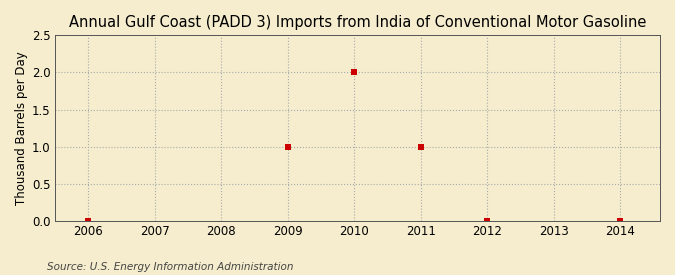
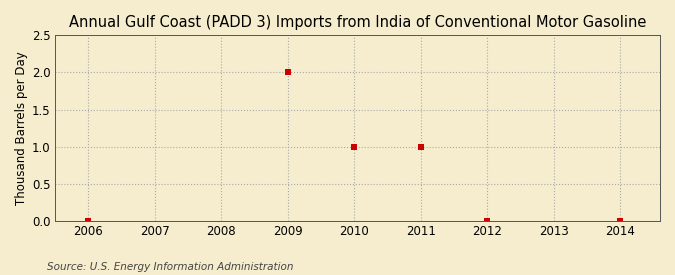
2009: 1 -> 2
2010: 2 -> 1
